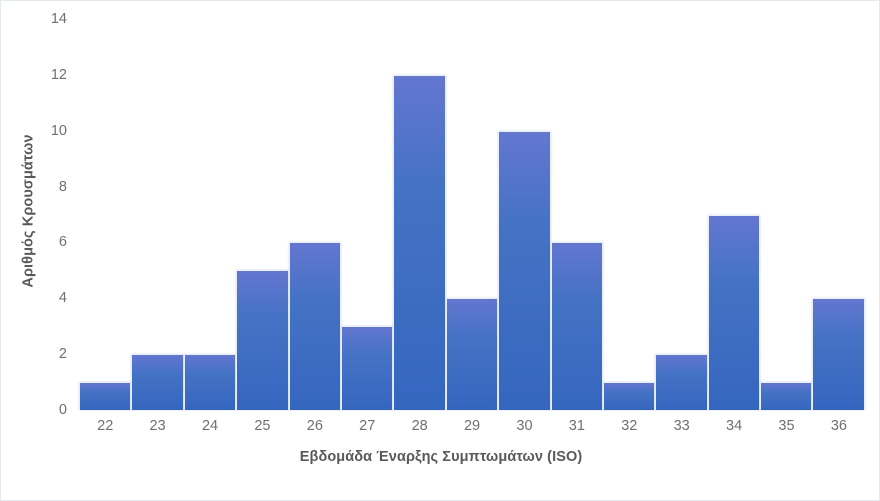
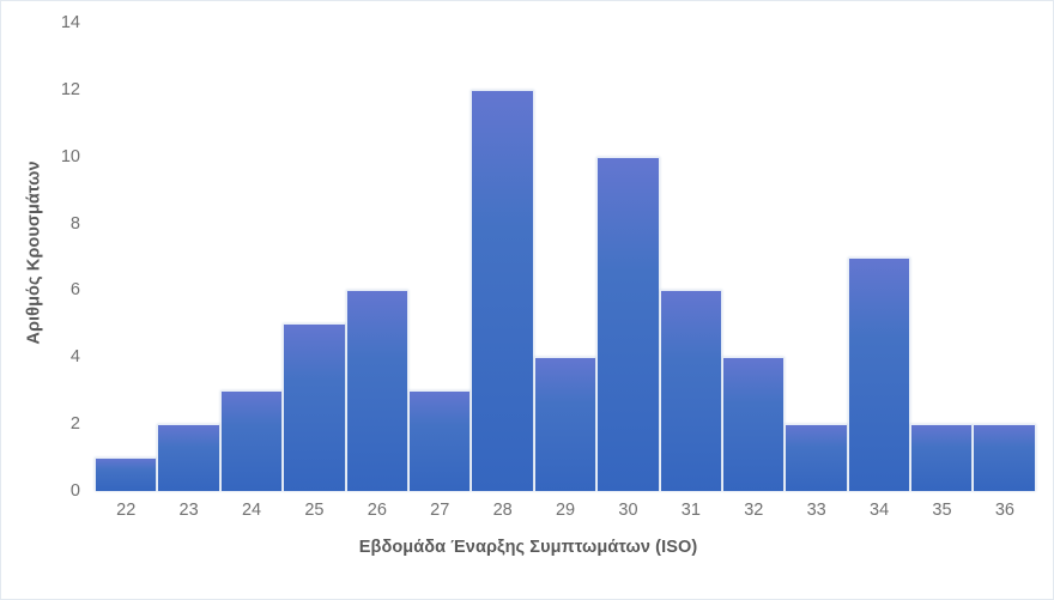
24: 2 -> 3
32: 1 -> 4
35: 1 -> 2
36: 4 -> 2
